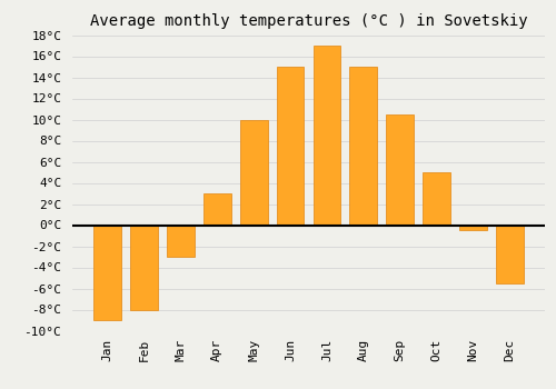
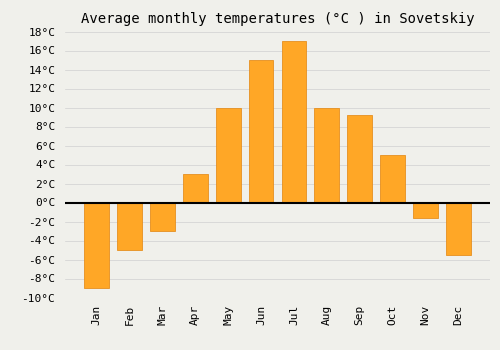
Feb: -8.0°C -> -5.0°C
Aug: 15.0°C -> 10.0°C
Sep: 10.5°C -> 9.2°C
Nov: -0.5°C -> -1.6°C
